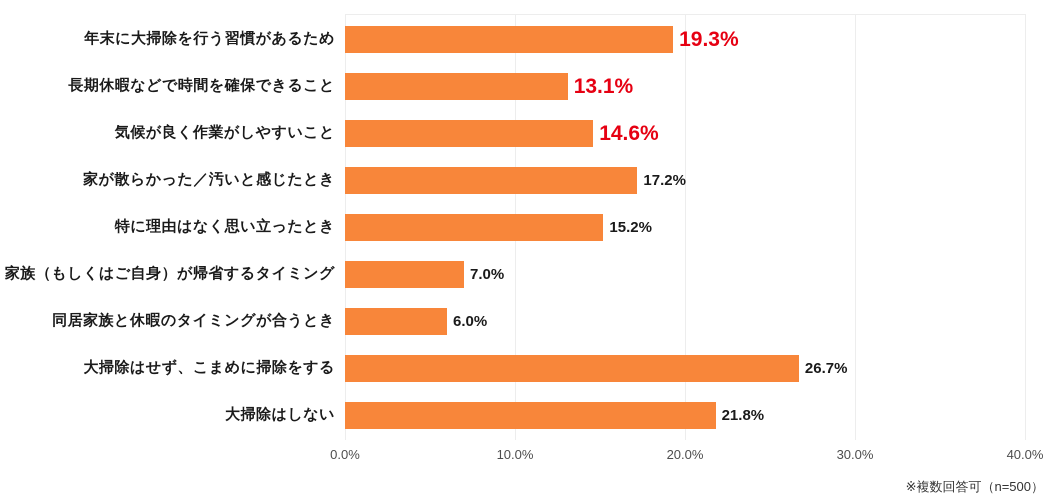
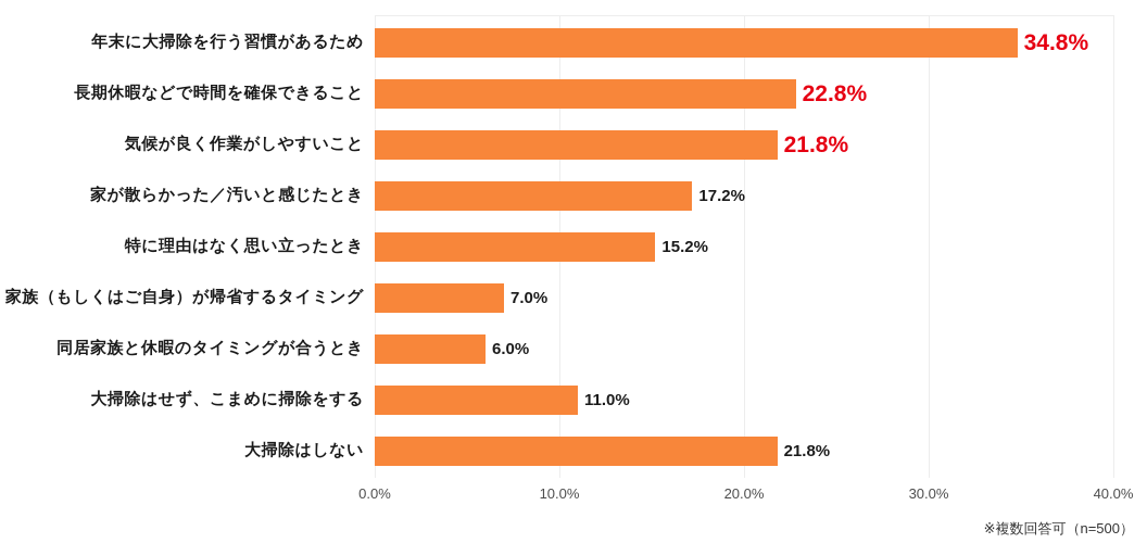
年末に大掃除を行う習慣があるため: 19.3% -> 34.8%
長期休暇などで時間を確保できること: 13.1% -> 22.8%
気候が良く作業がしやすいこと: 14.6% -> 21.8%
大掃除はせず、こまめに掃除をする: 26.7% -> 11.0%
